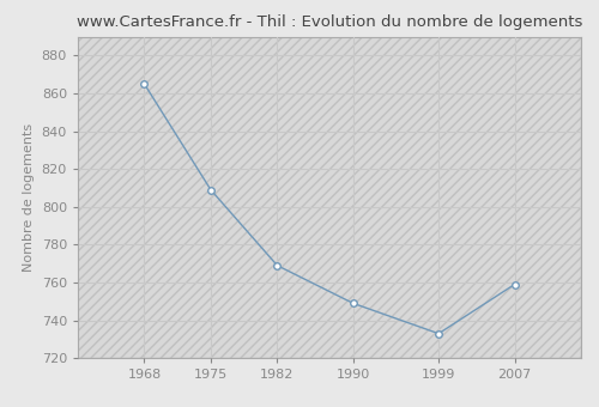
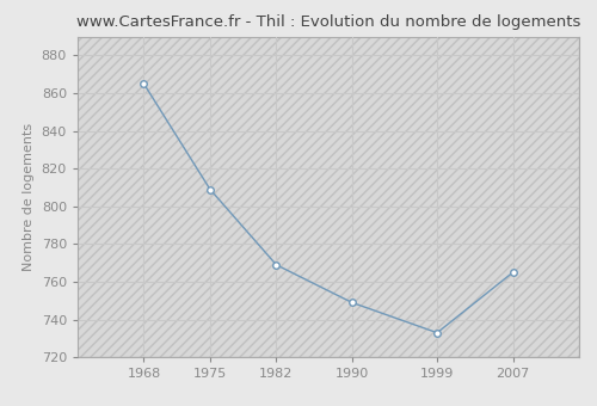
2007: 759 -> 765
